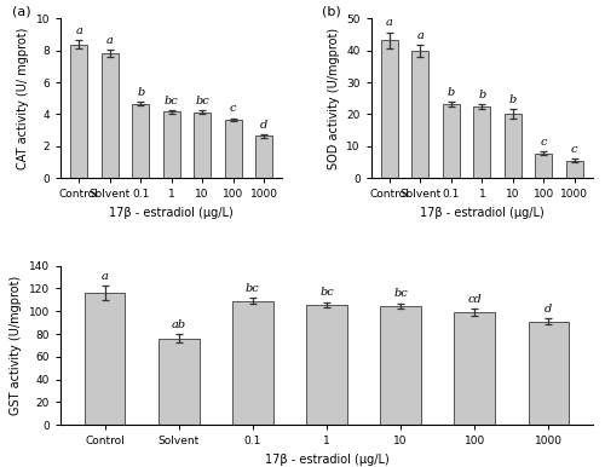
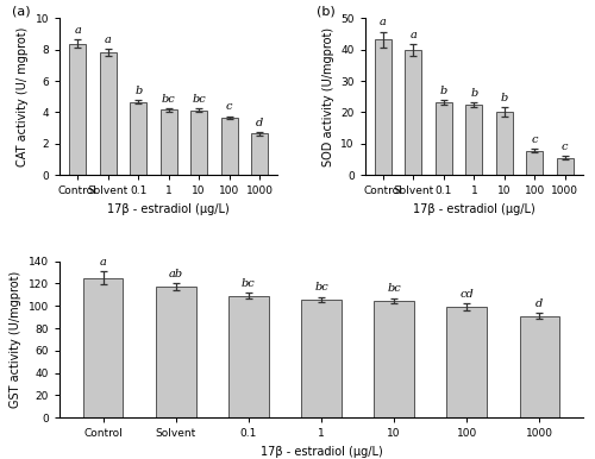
Control: 116 -> 125
Solvent: 76 -> 117
